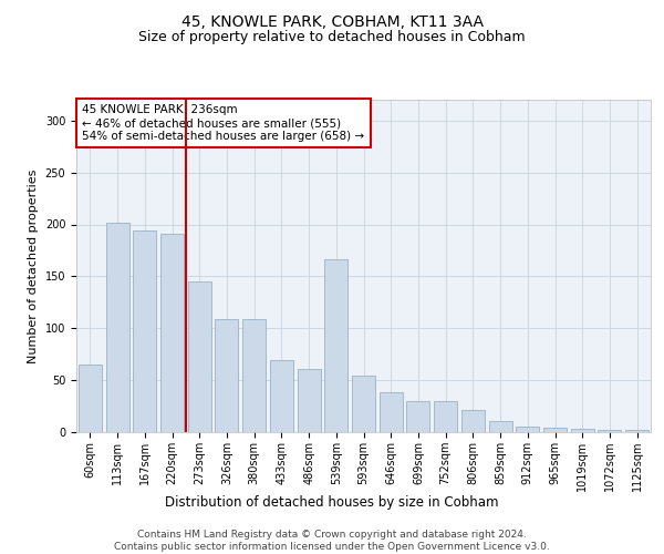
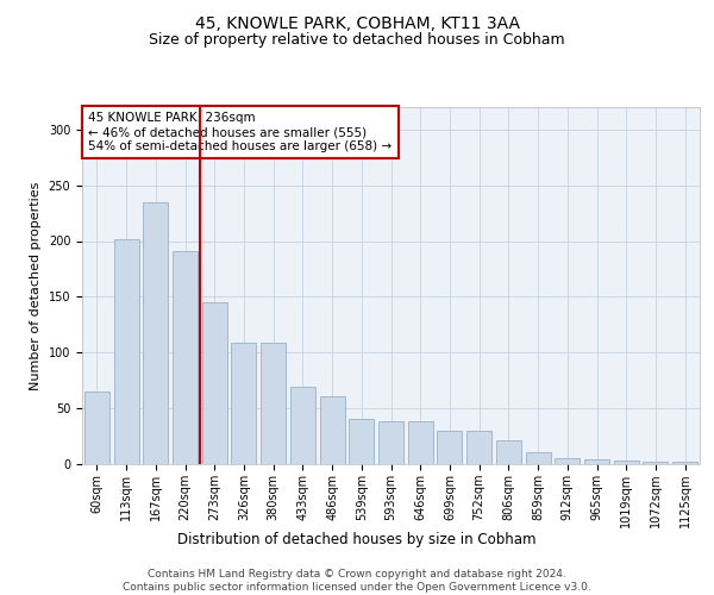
167sqm: 194 -> 235
539sqm: 166 -> 41
593sqm: 54 -> 38
